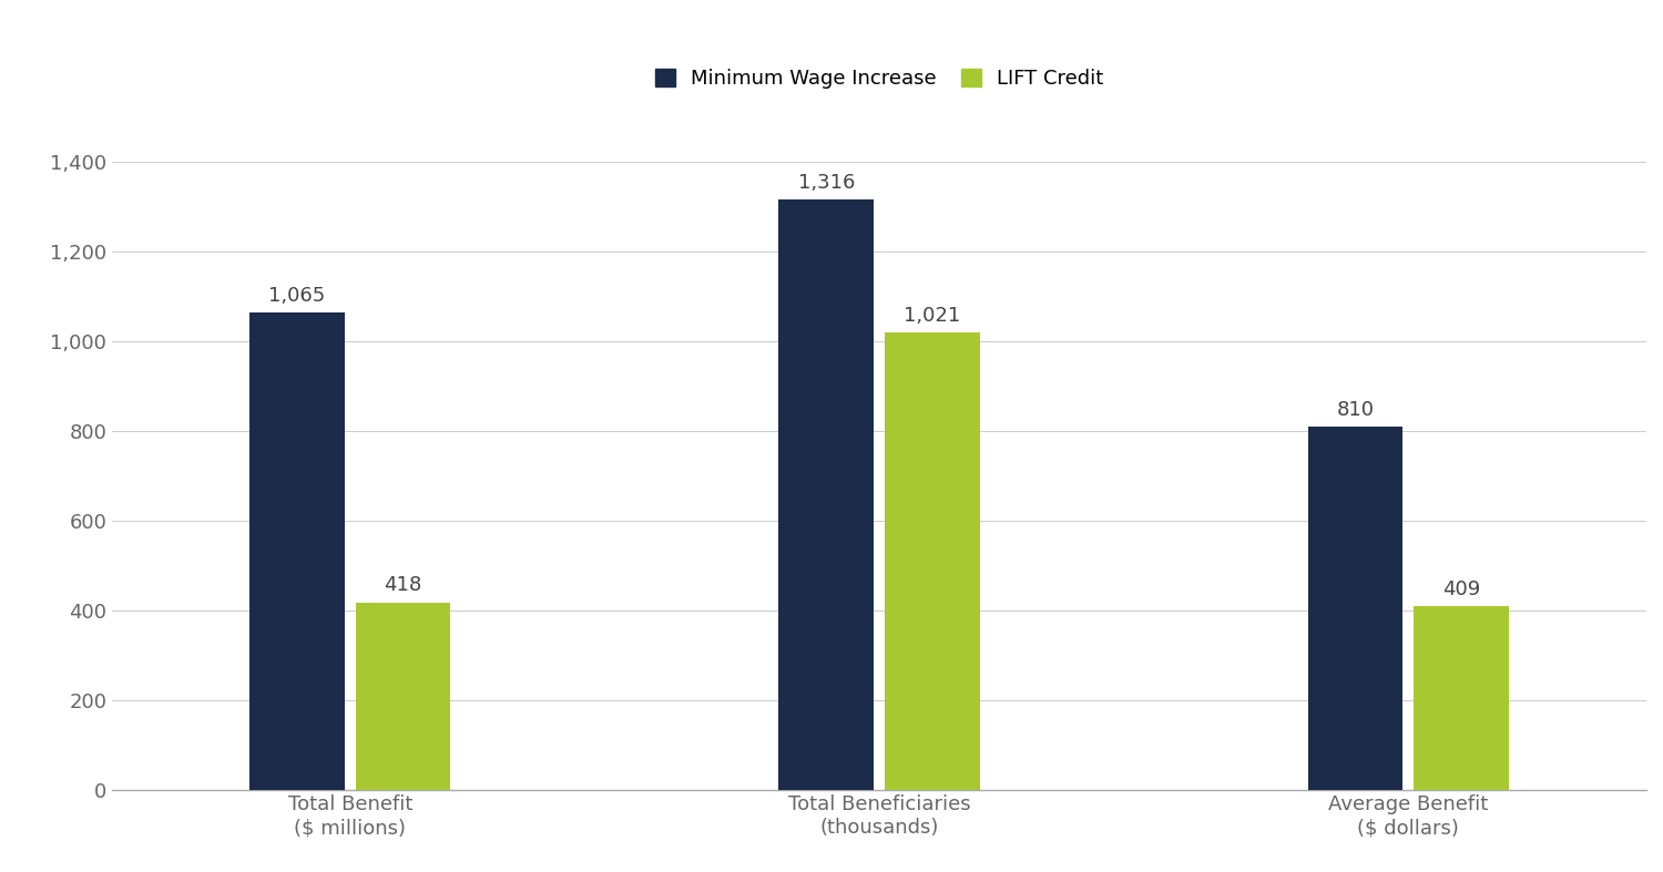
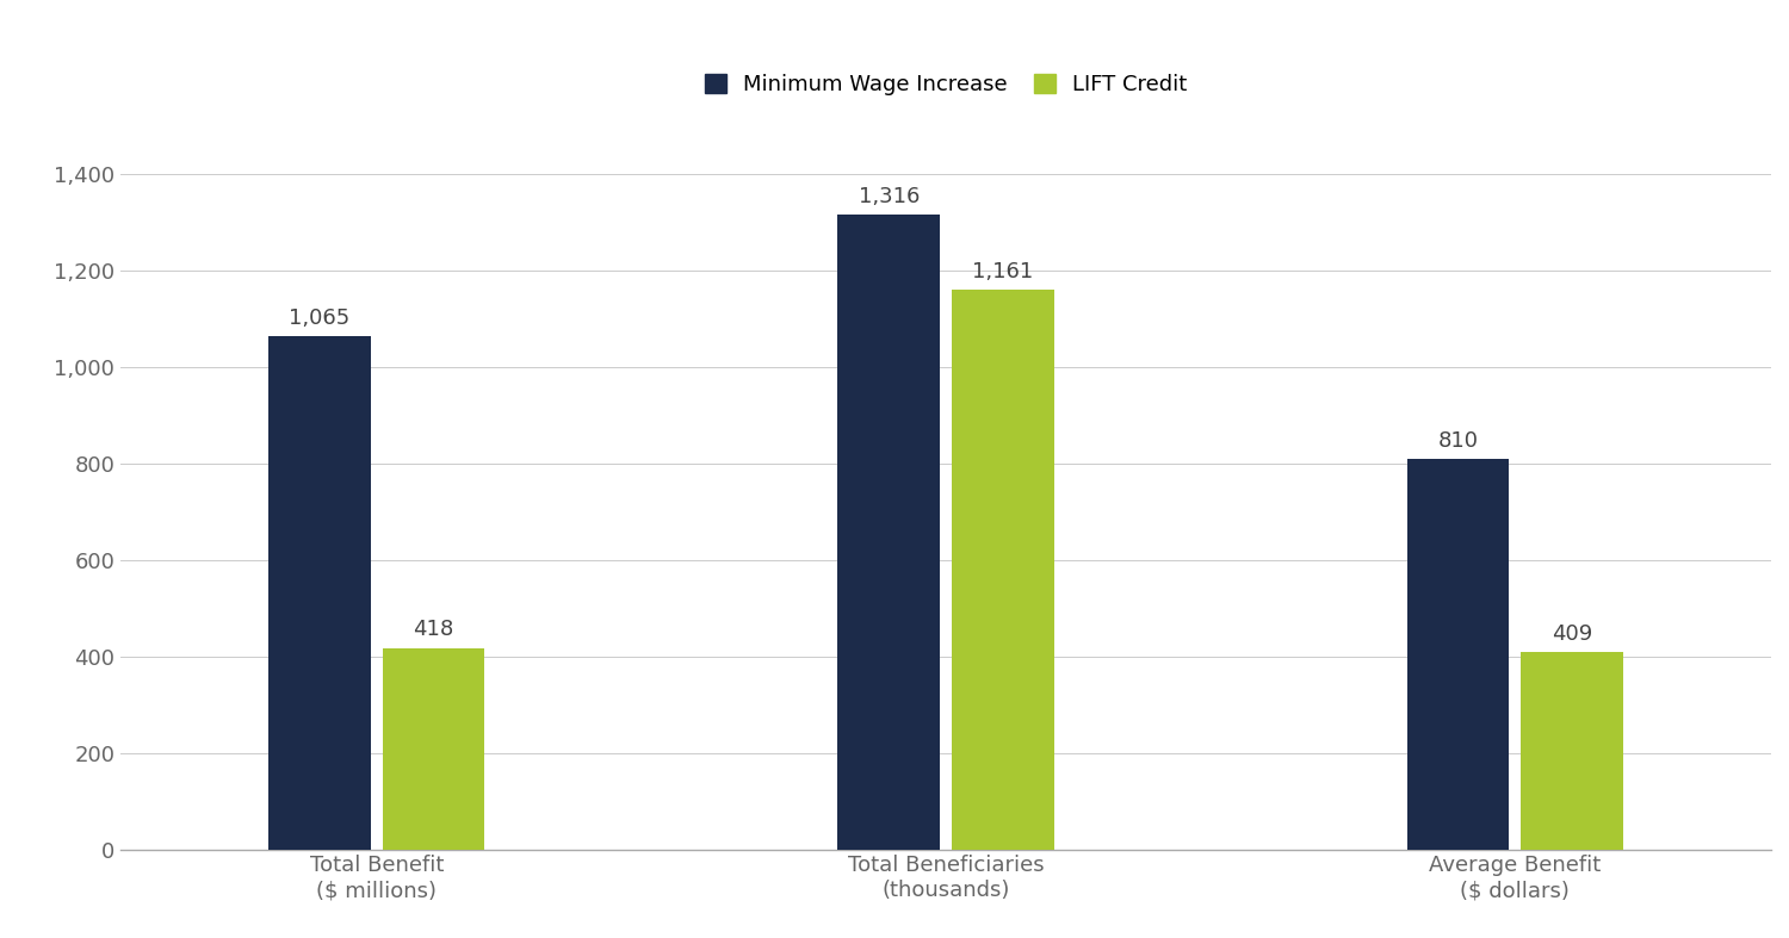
LIFT Credit/Total Beneficiaries (thousands): 1,021 -> 1,161
